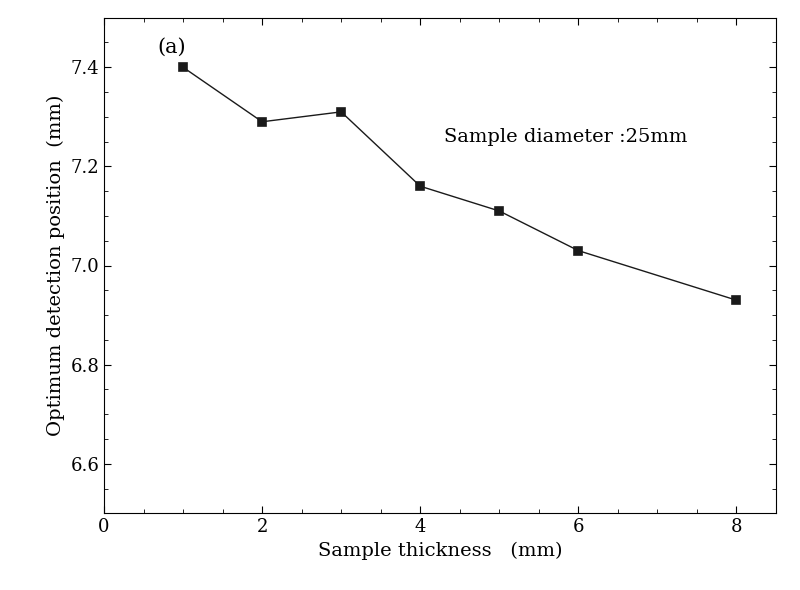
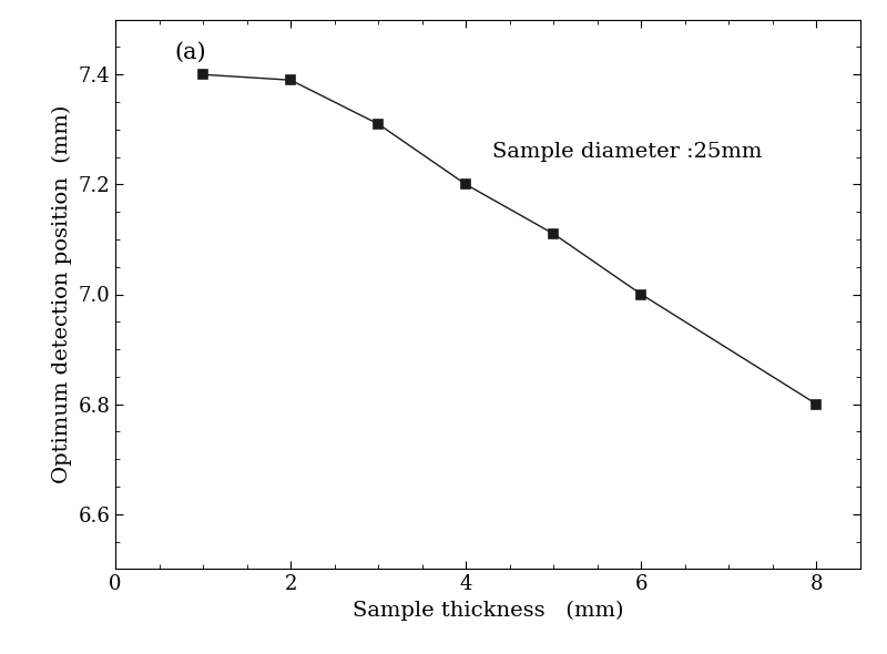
2: 7.29 -> 7.39
4: 7.16 -> 7.20
6: 7.03 -> 7.00
8: 6.93 -> 6.80
